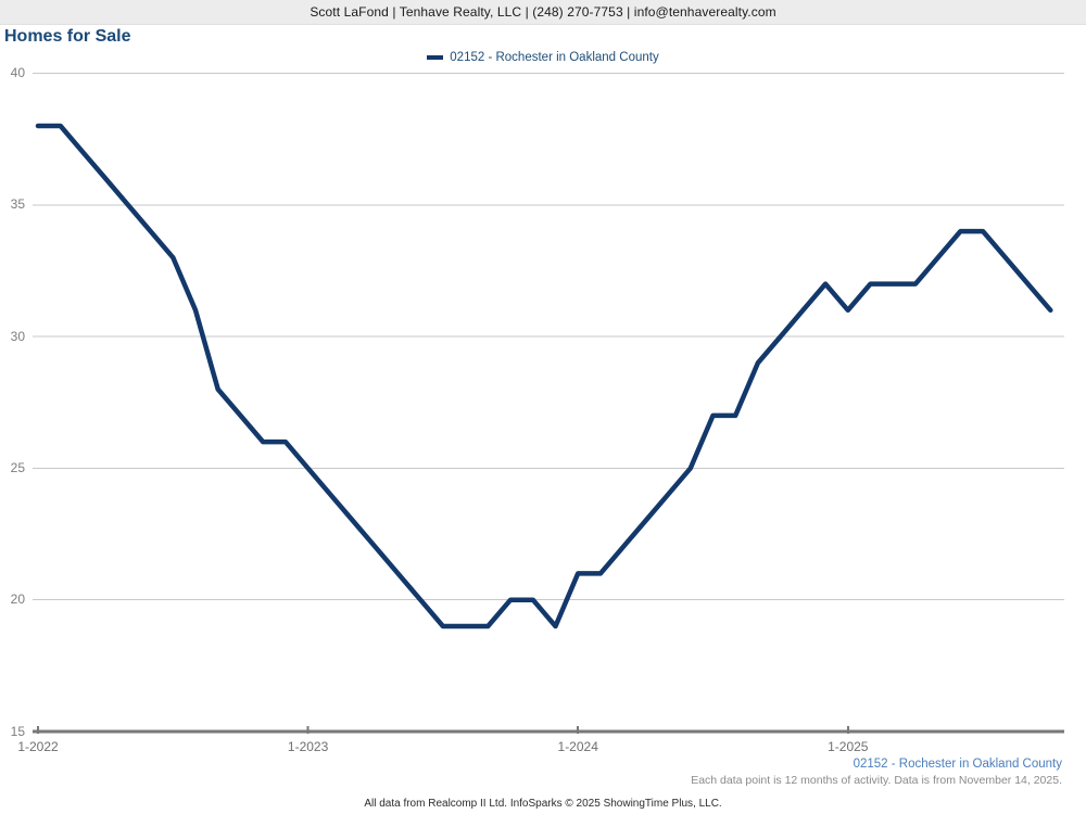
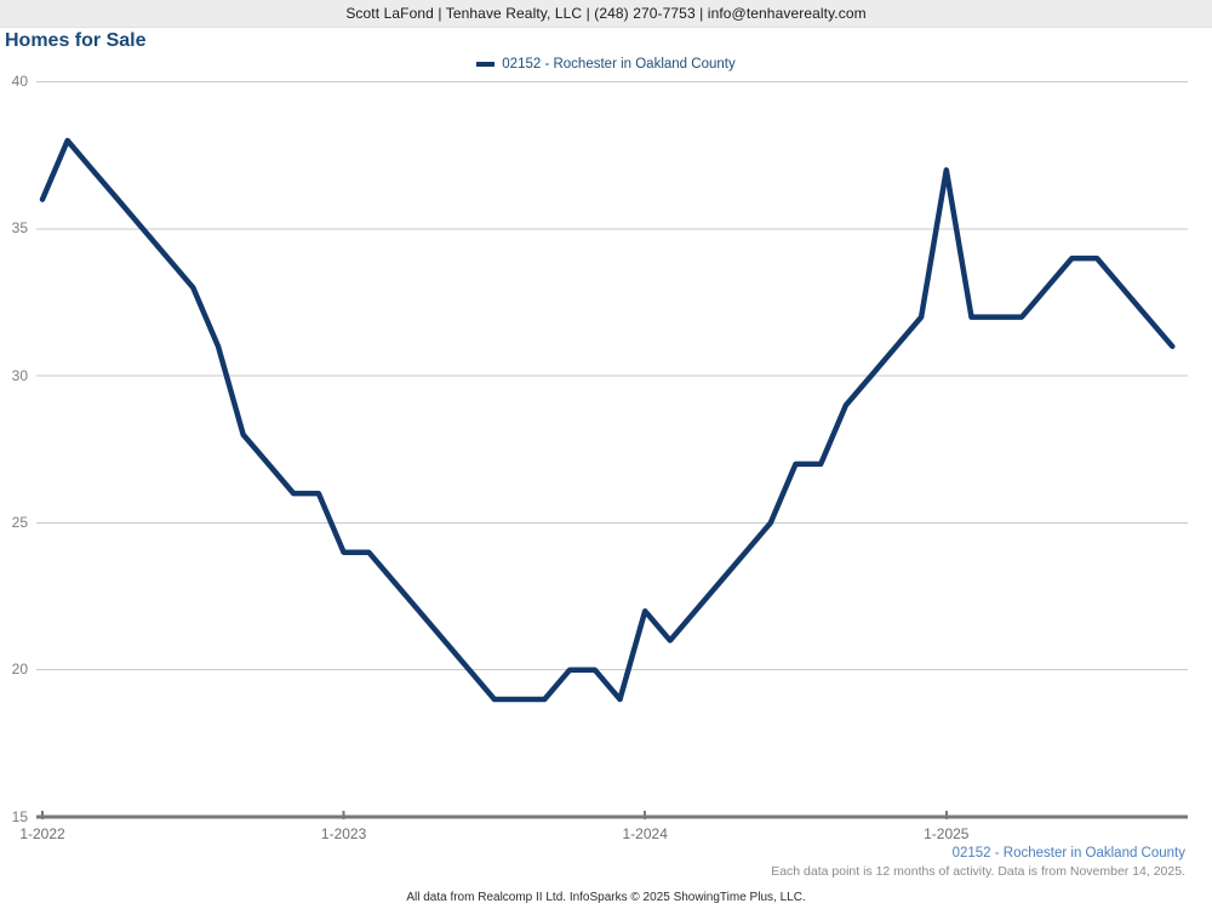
1-2022: 38 -> 36
1-2023: 25 -> 24
1-2024: 21 -> 22
1-2025: 31 -> 37
